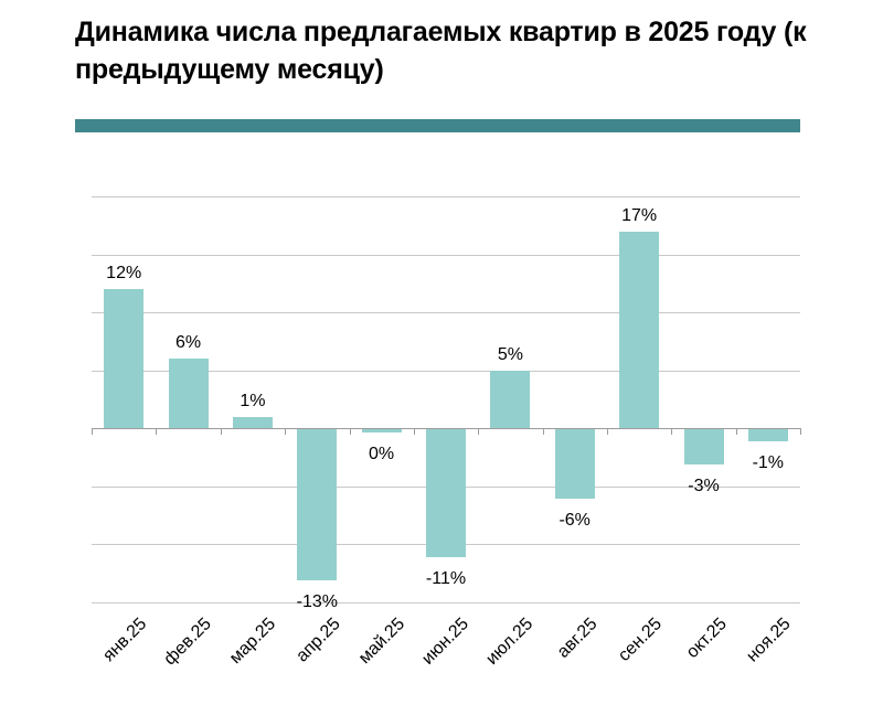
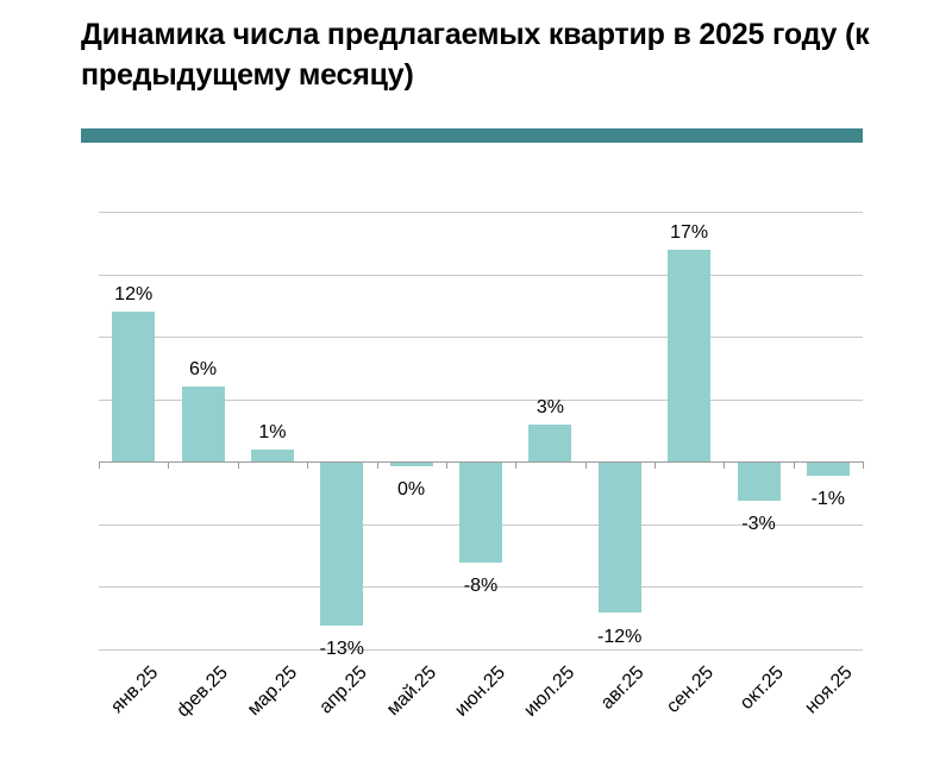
июн.25: -11% -> -8%
июл.25: 5% -> 3%
авг.25: -6% -> -12%
